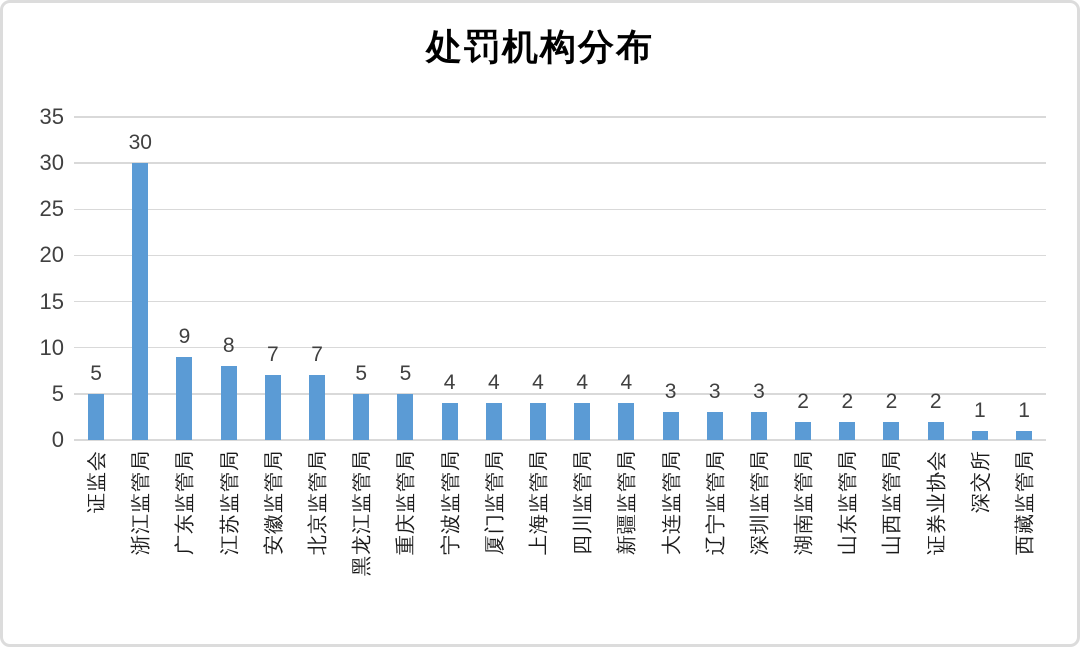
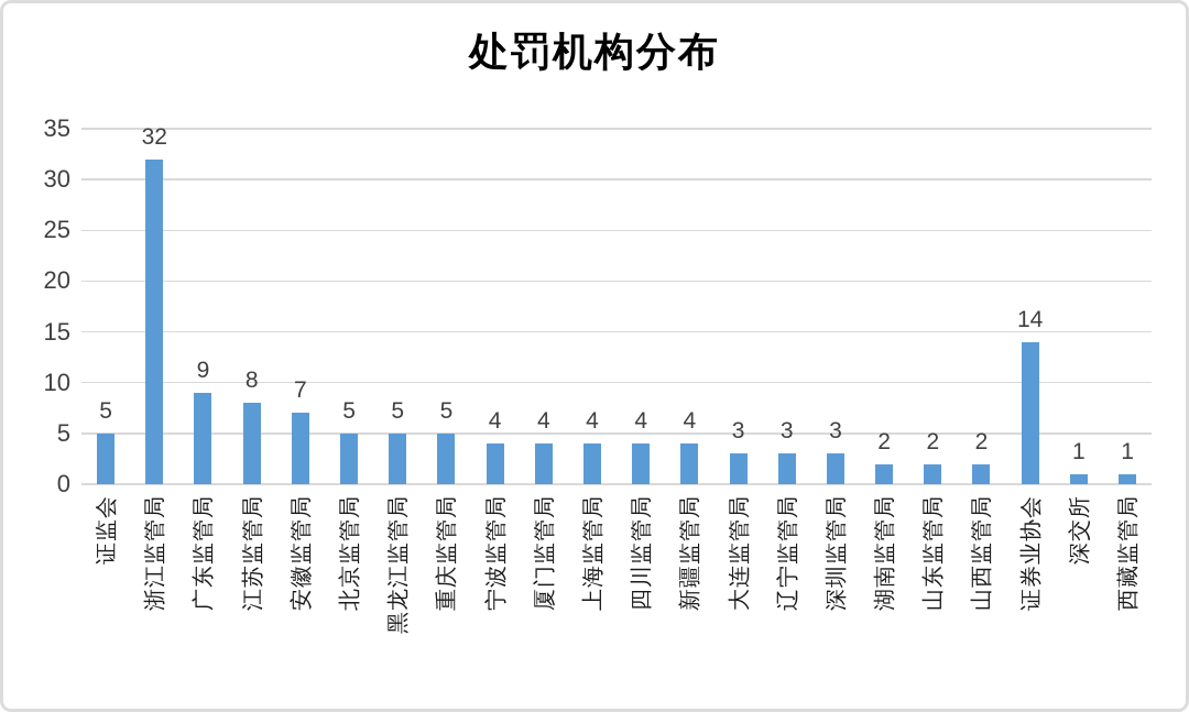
浙江监管局: 30 -> 32
北京监管局: 7 -> 5
证券业协会: 2 -> 14
